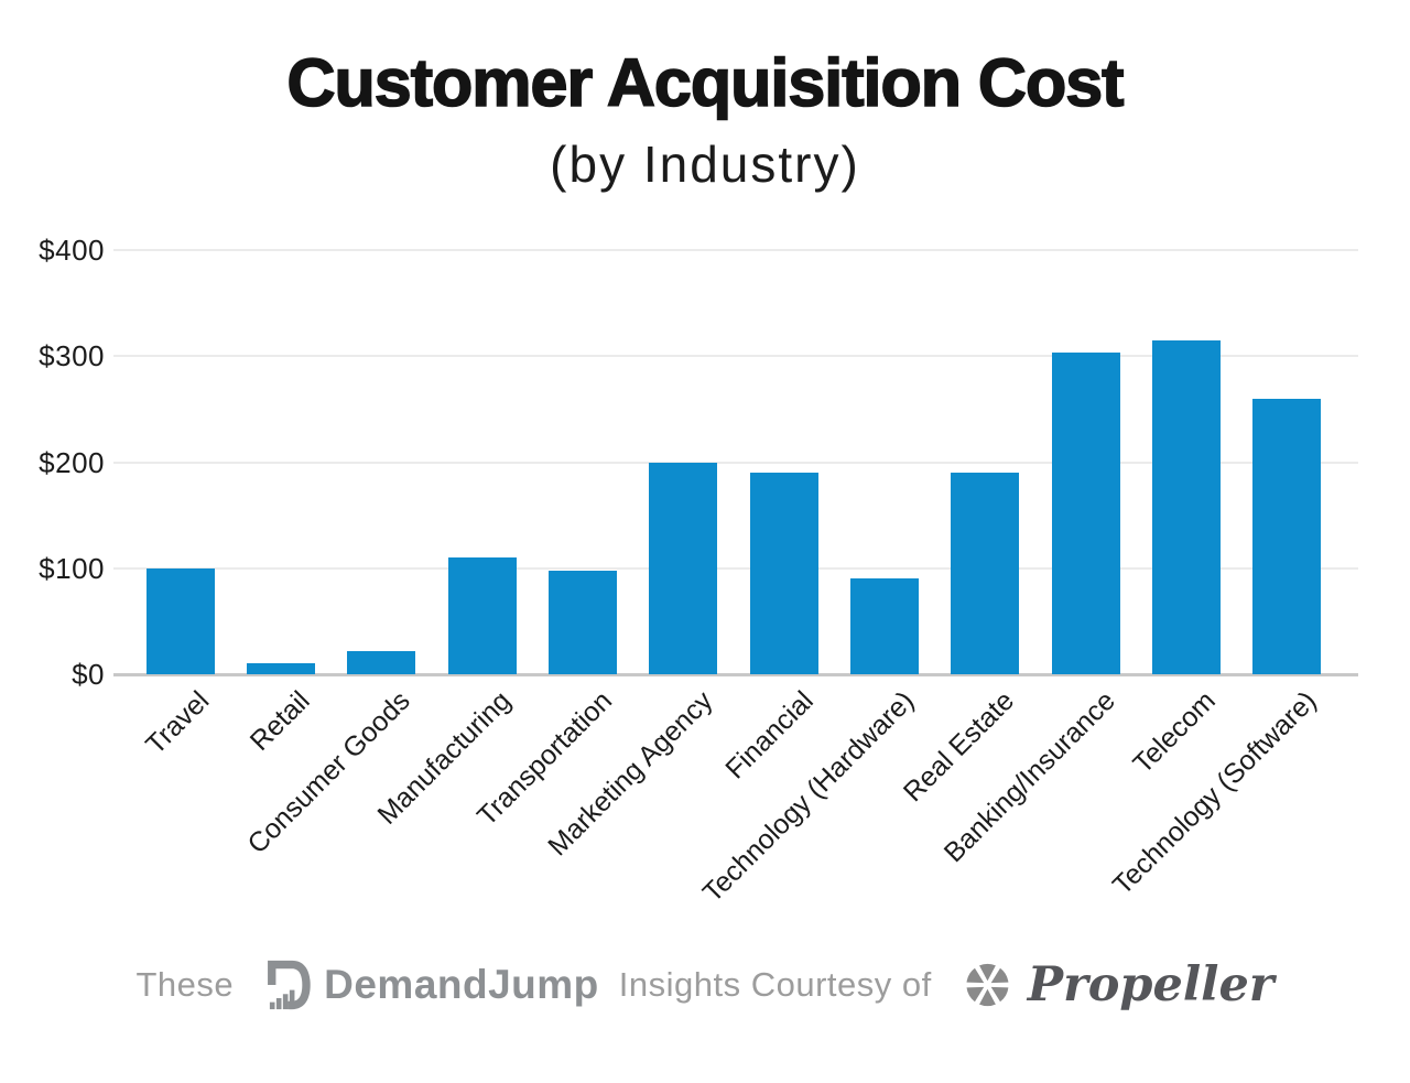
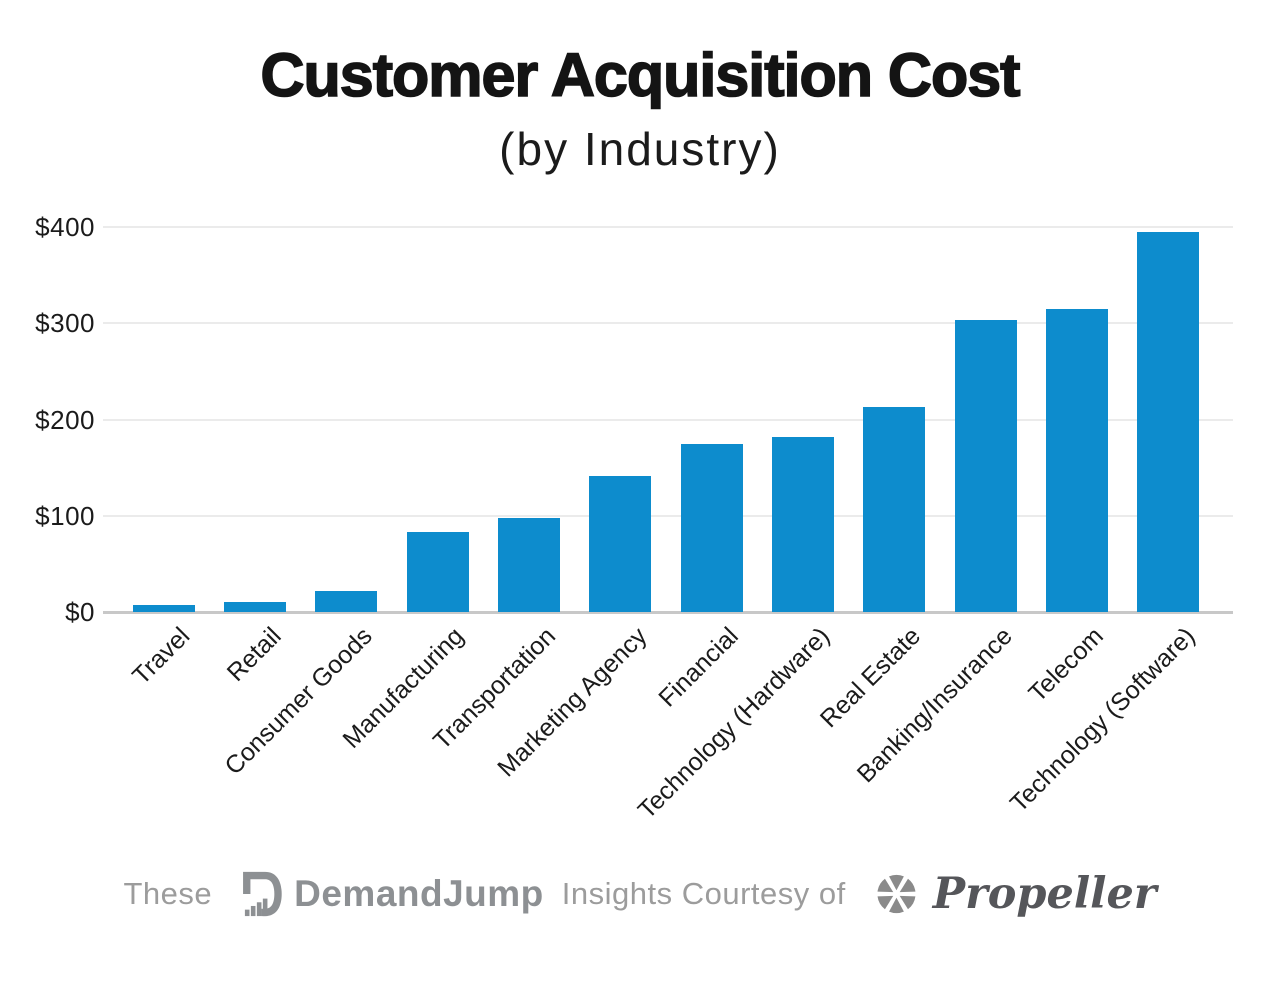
Travel: $100 -> $10
Manufacturing: $110 -> $80
Marketing Agency: $200 -> $140
Financial: $190 -> $180
Technology (Hardware): $90 -> $180
Real Estate: $190 -> $210
Technology (Software): $260 -> $400
